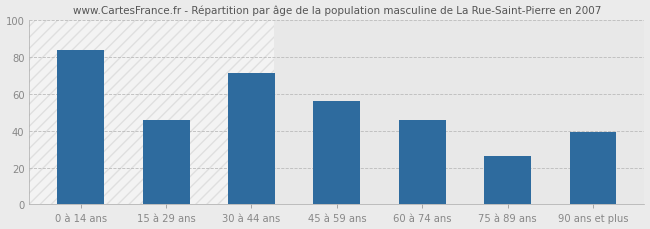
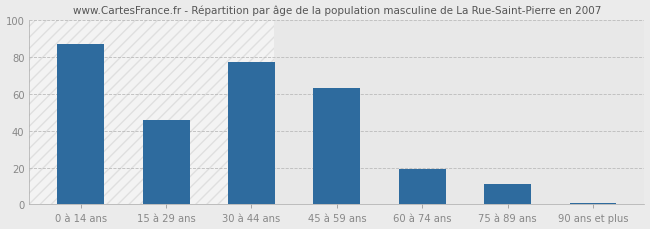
0 à 14 ans: 84 -> 87
30 à 44 ans: 71 -> 77
45 à 59 ans: 56 -> 63
60 à 74 ans: 46 -> 19
75 à 89 ans: 26 -> 11
90 ans et plus: 39 -> 1
